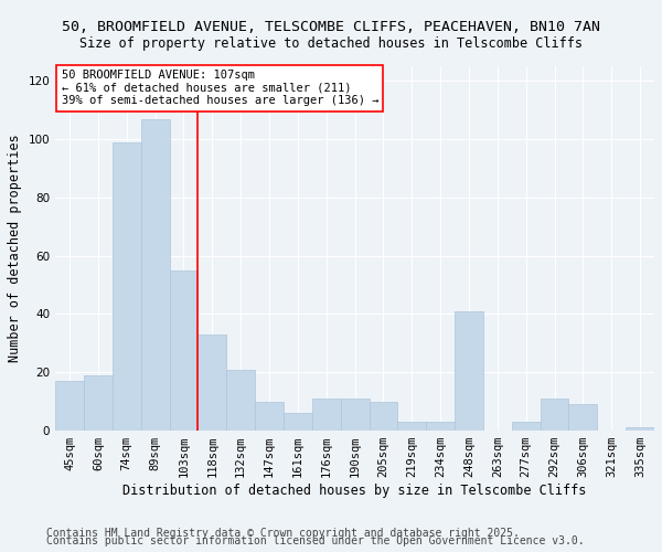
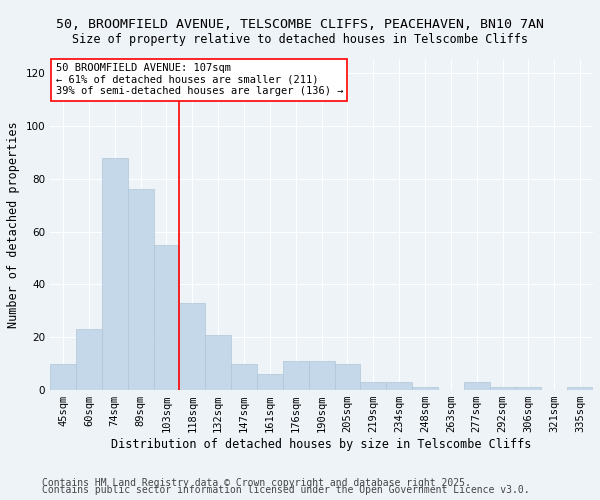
45sqm: 17 -> 10
60sqm: 19 -> 23
74sqm: 99 -> 88
89sqm: 107 -> 76
248sqm: 41 -> 1
292sqm: 11 -> 1
306sqm: 9 -> 1
